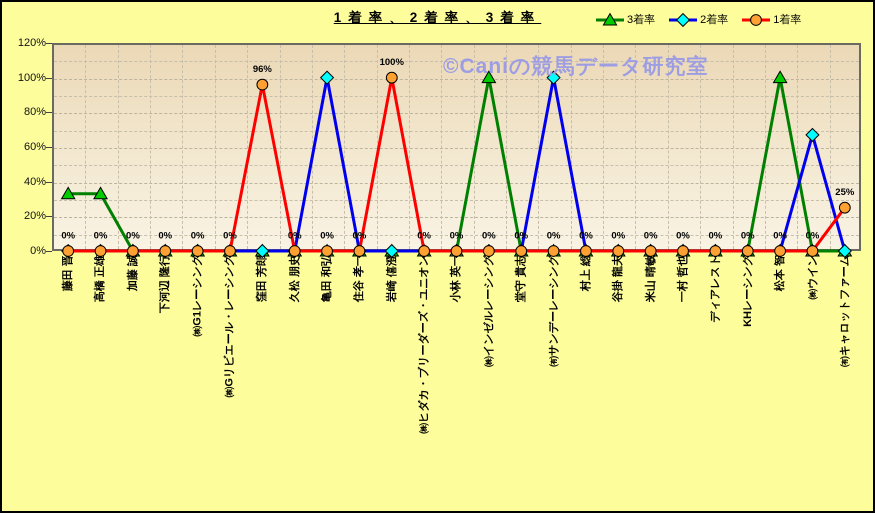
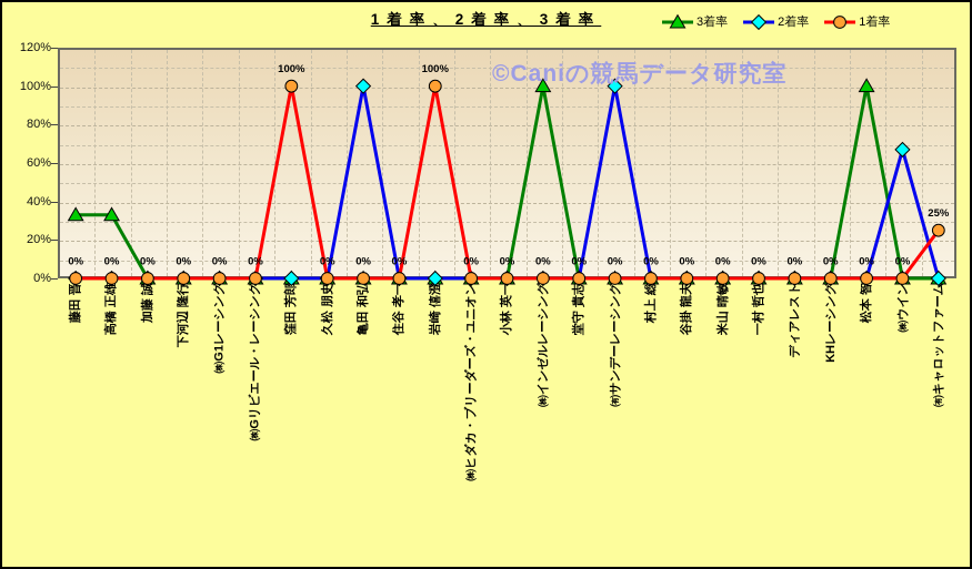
1着率/窪田 芳郎: 96% -> 100%
